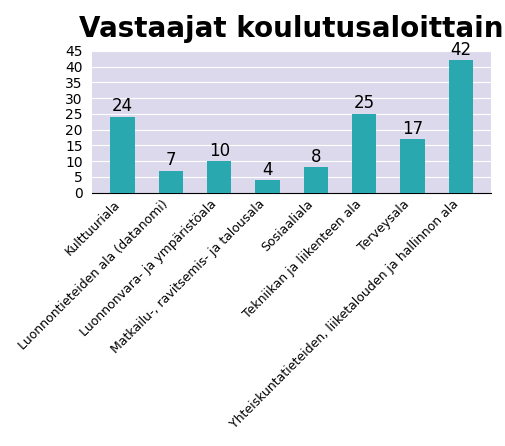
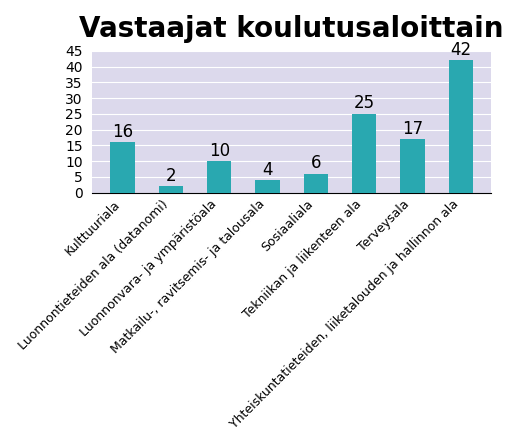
Kulttuuriala: 24 -> 16
Luonnontieteiden ala (datanomi): 7 -> 2
Sosiaaliala: 8 -> 6
